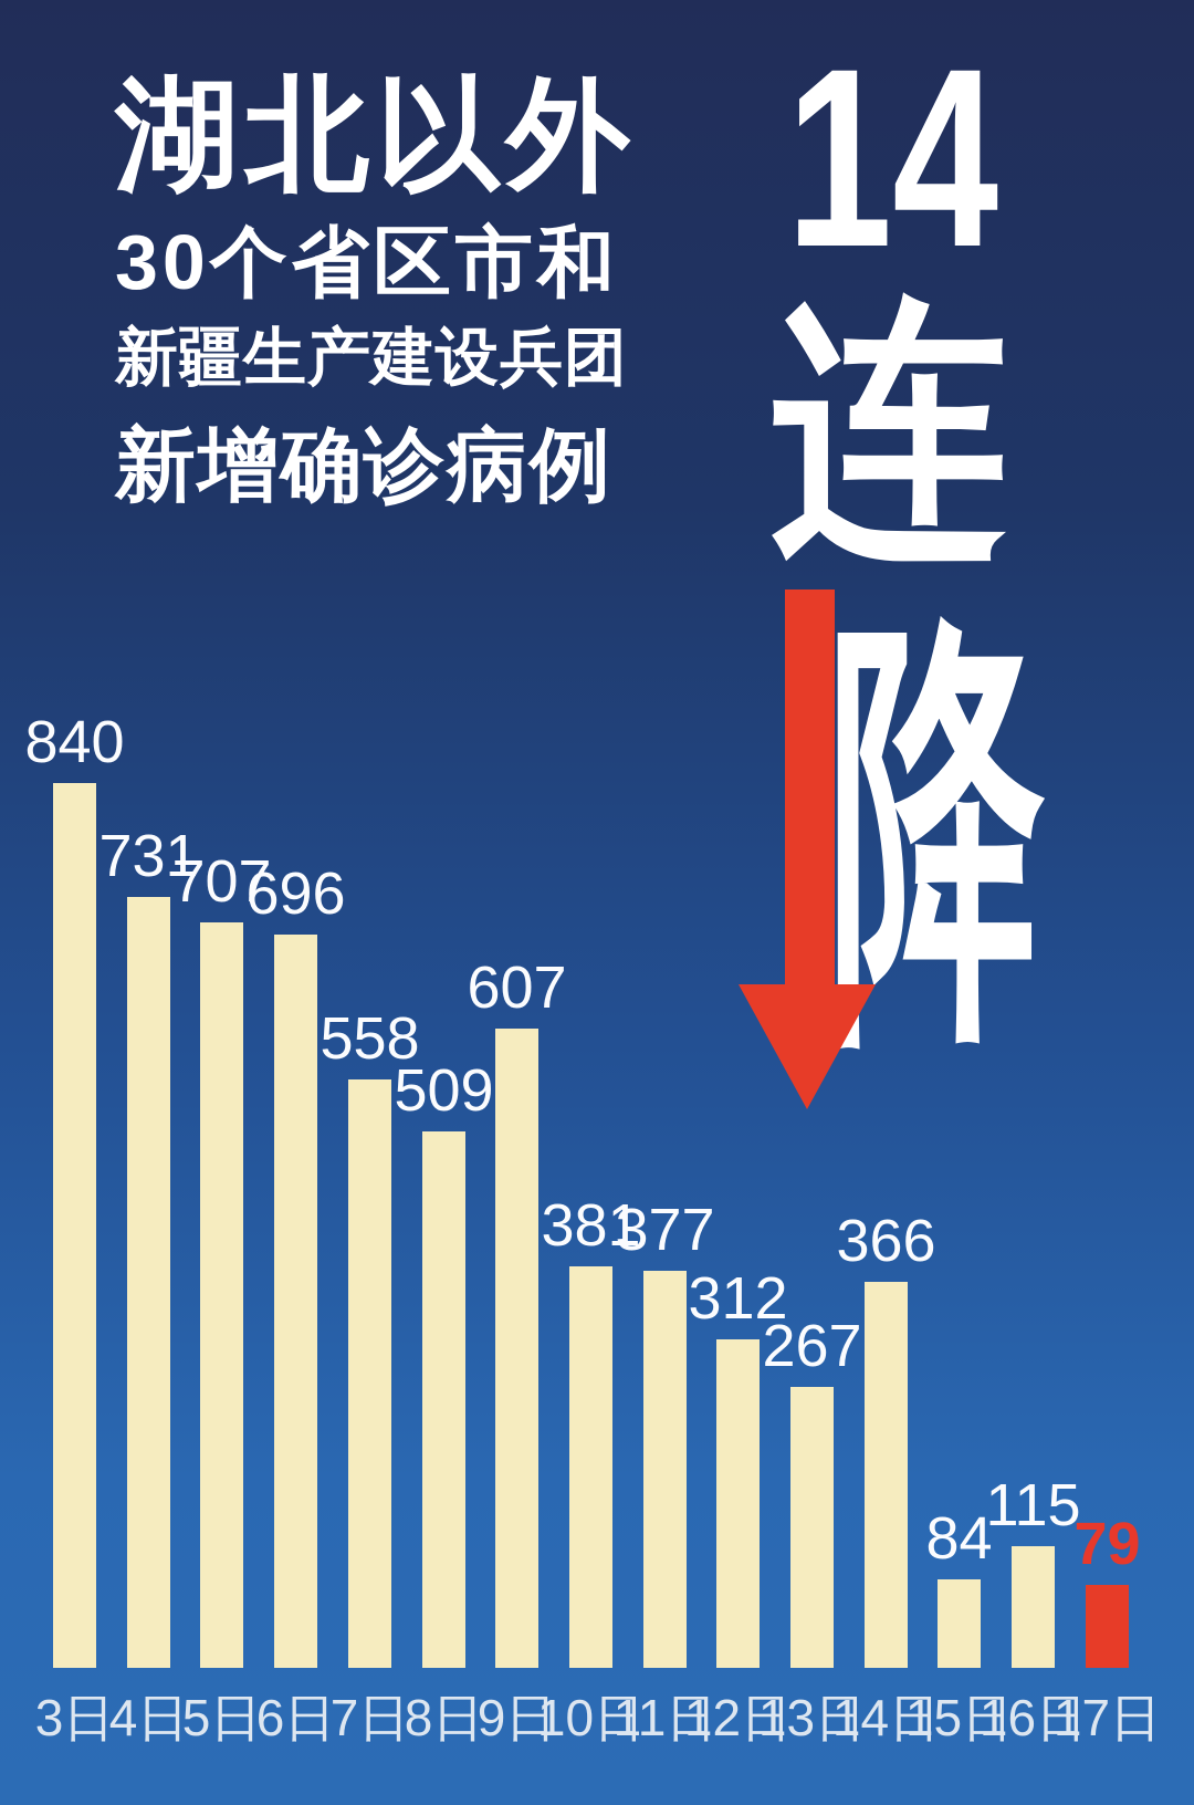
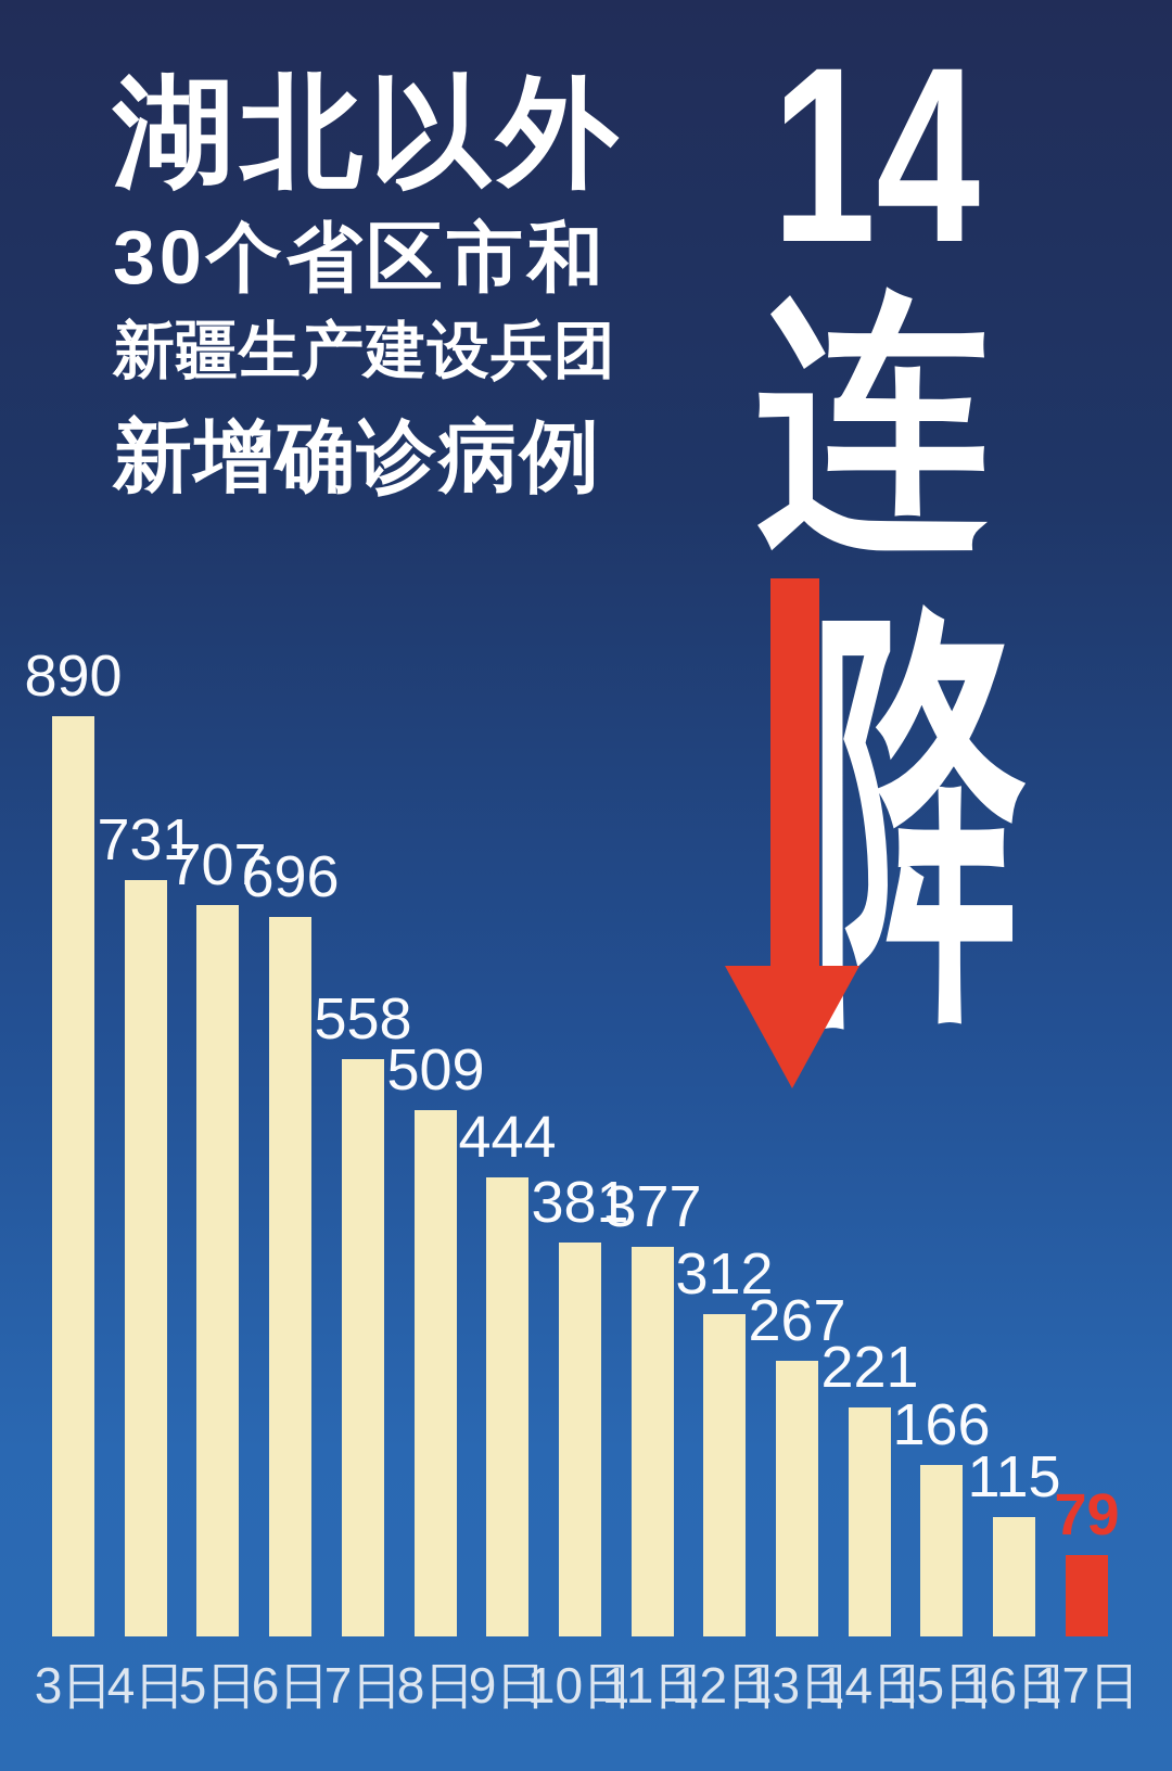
3日: 840 -> 890
9日: 607 -> 444
14日: 366 -> 221
15日: 84 -> 166
